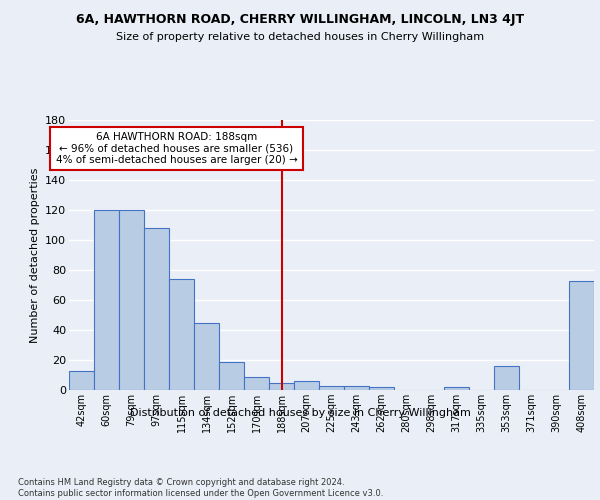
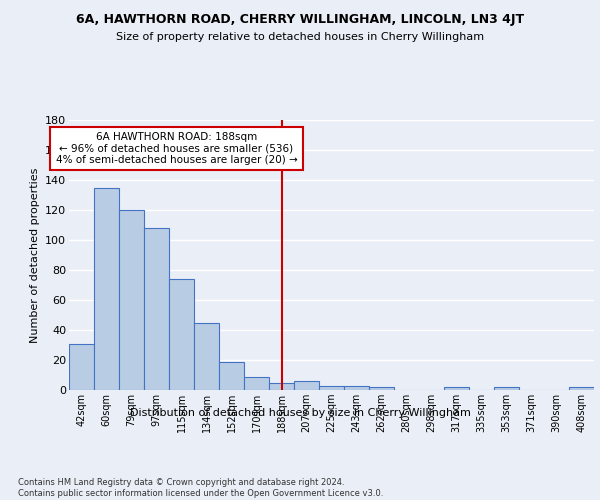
42sqm: 13 -> 31
60sqm: 120 -> 135
353sqm: 16 -> 2
408sqm: 73 -> 2
